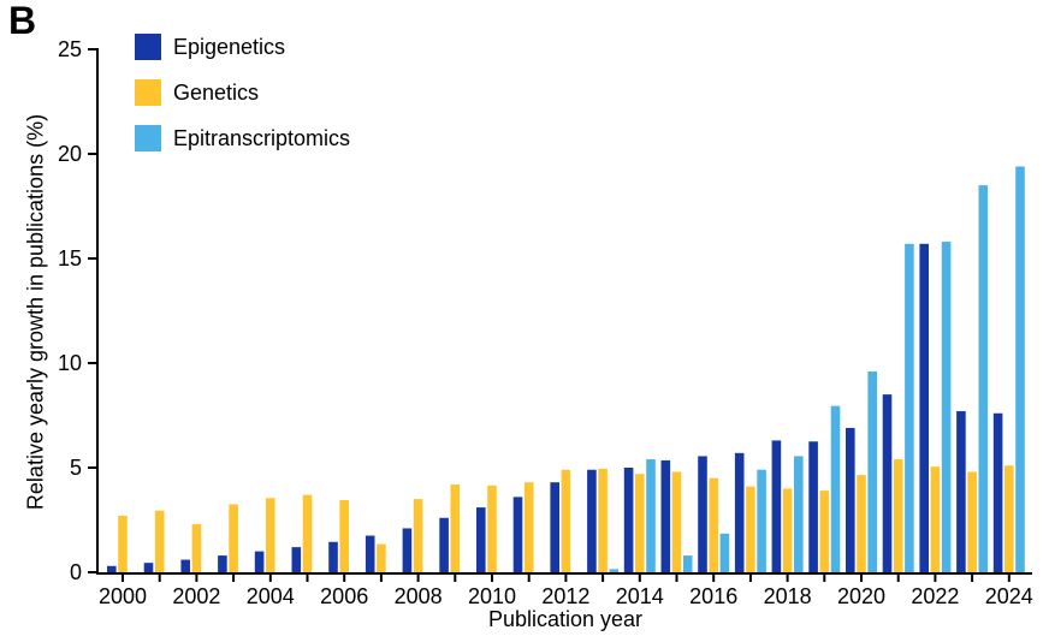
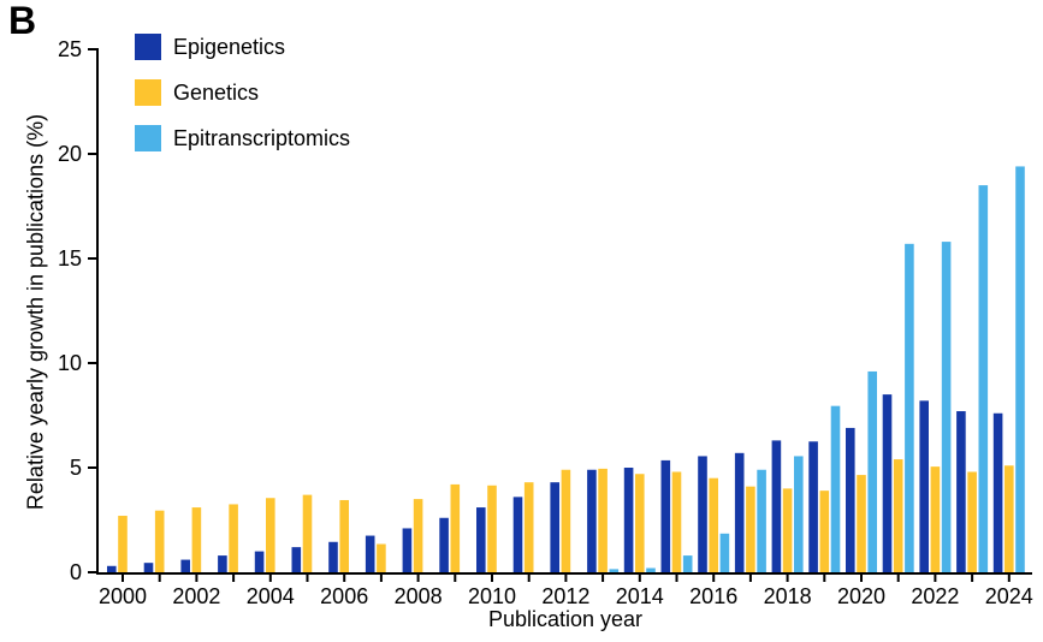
Genetics/2002: 2.3 -> 3.1
Epitranscriptomics/2014: 5.4 -> 0.2
Epigenetics/2022: 15.7 -> 8.2
